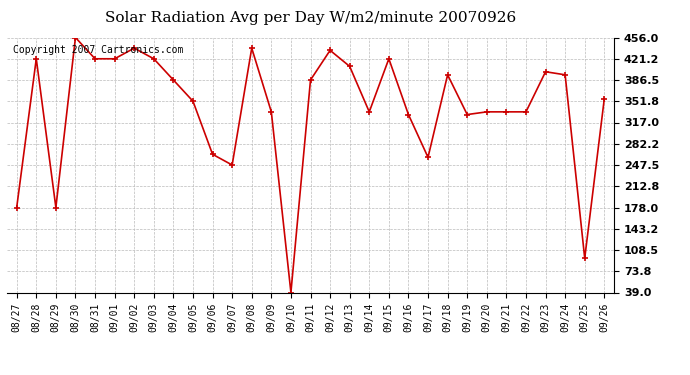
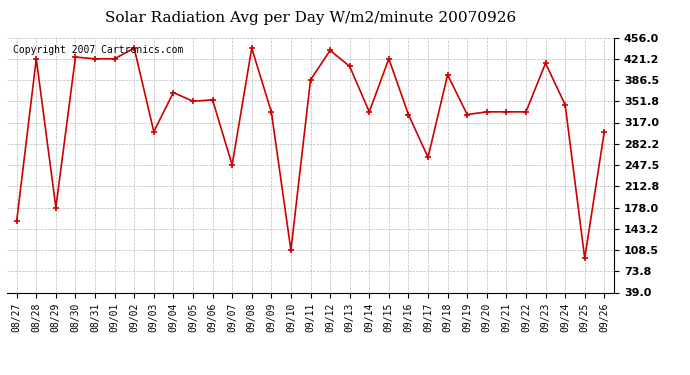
08/27: 178 -> 156
08/30: 456 -> 424
09/03: 421 -> 302
09/04: 386 -> 366
09/06: 265 -> 354
09/10: 39 -> 108
09/23: 400 -> 414
09/24: 395 -> 346
09/26: 356 -> 302
